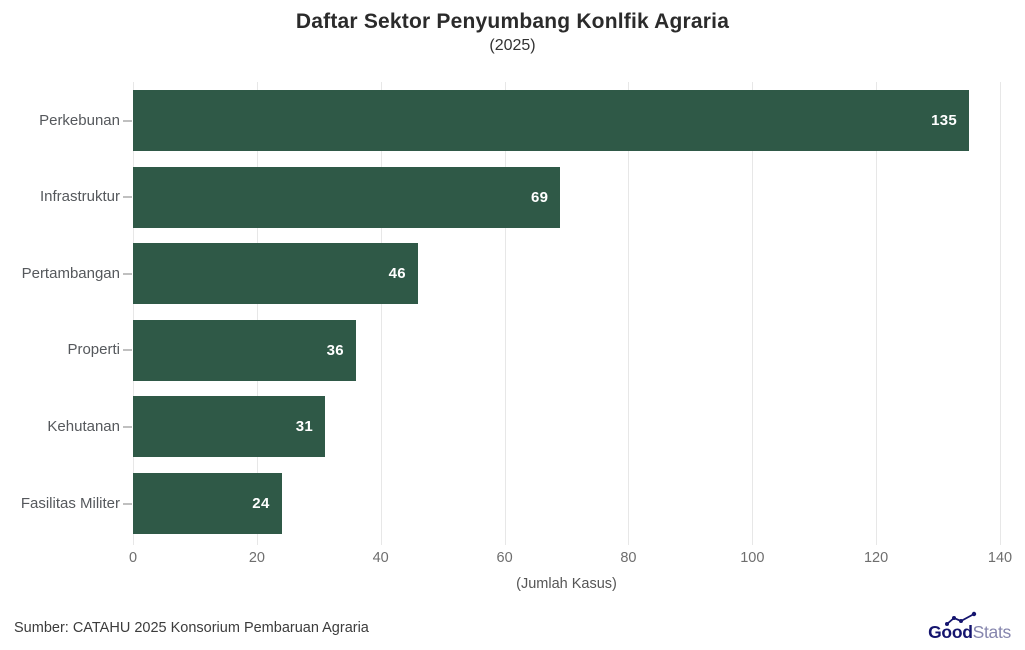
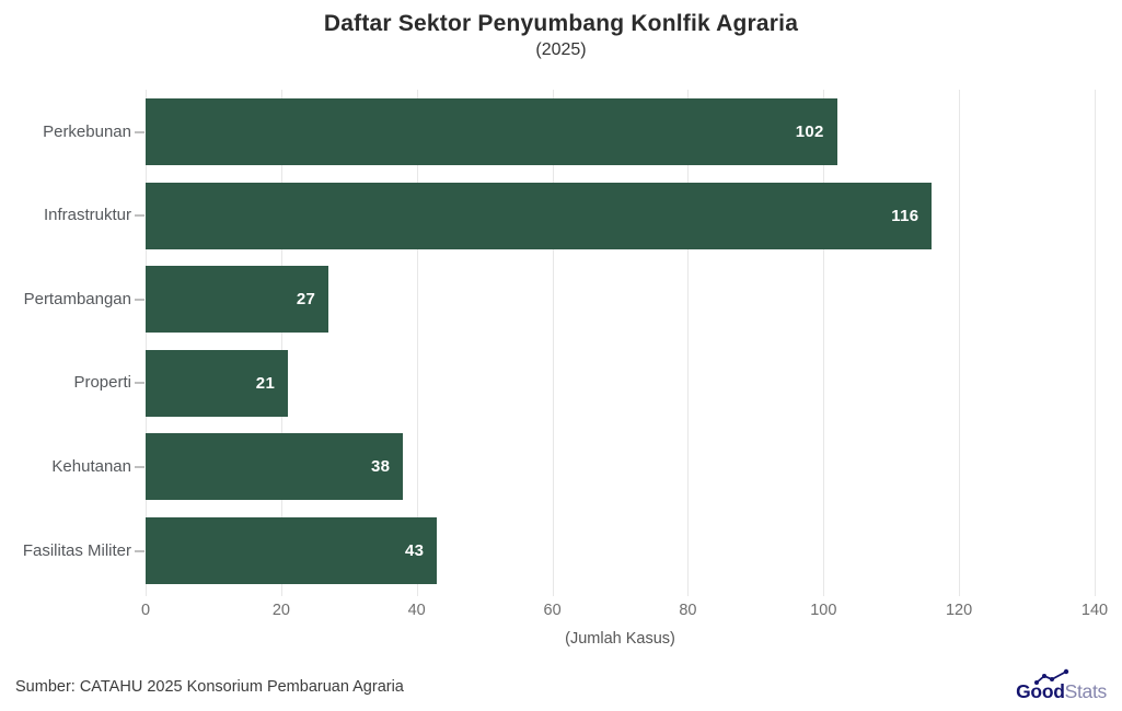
Perkebunan: 135 -> 102
Infrastruktur: 69 -> 116
Pertambangan: 46 -> 27
Properti: 36 -> 21
Kehutanan: 31 -> 38
Fasilitas Militer: 24 -> 43
